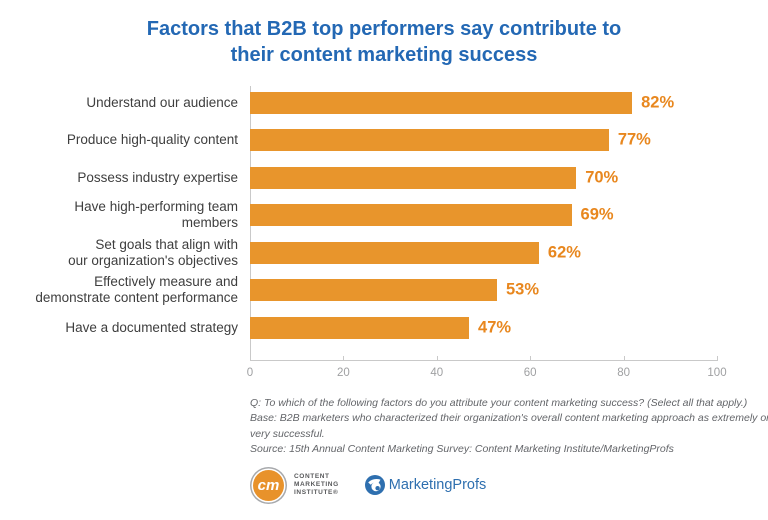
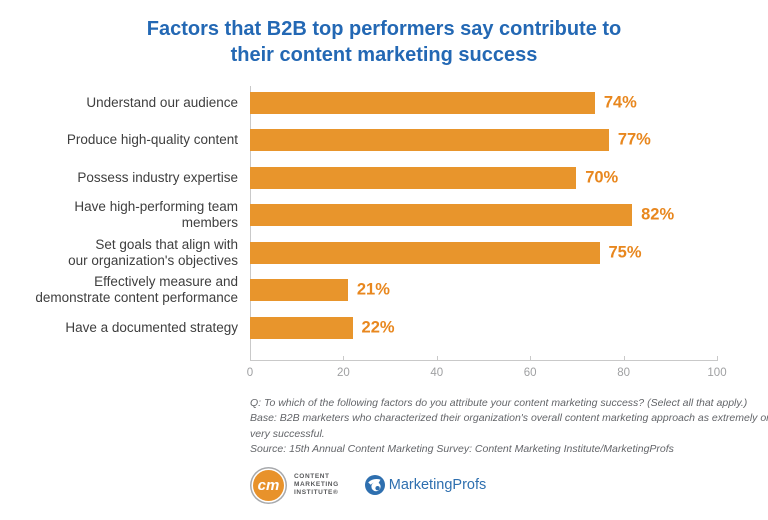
Understand our audience: 82% -> 74%
Have high-performing team members: 69% -> 82%
Set goals that align with our organization's objectives: 62% -> 75%
Effectively measure and demonstrate content performance: 53% -> 21%
Have a documented strategy: 47% -> 22%
